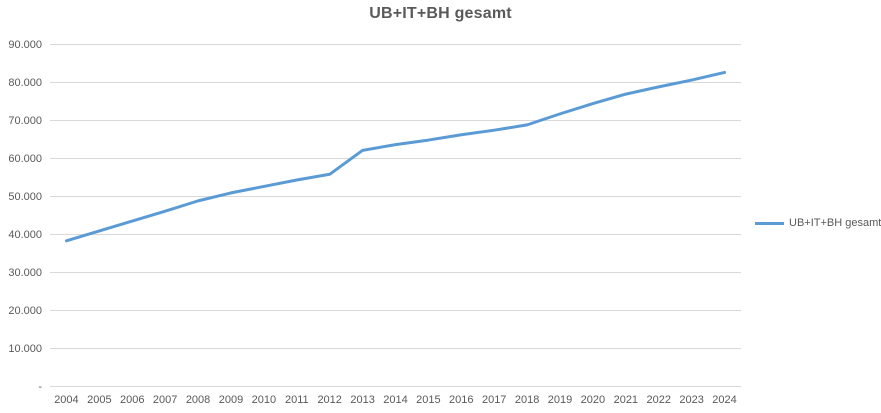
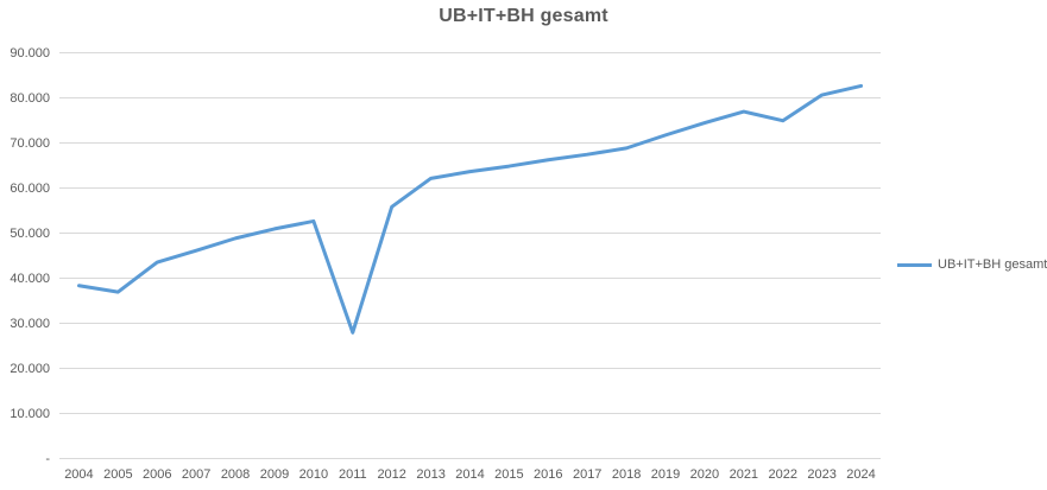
2005: 41000 -> 37000
2011: 54000 -> 28000
2022: 79000 -> 75000
